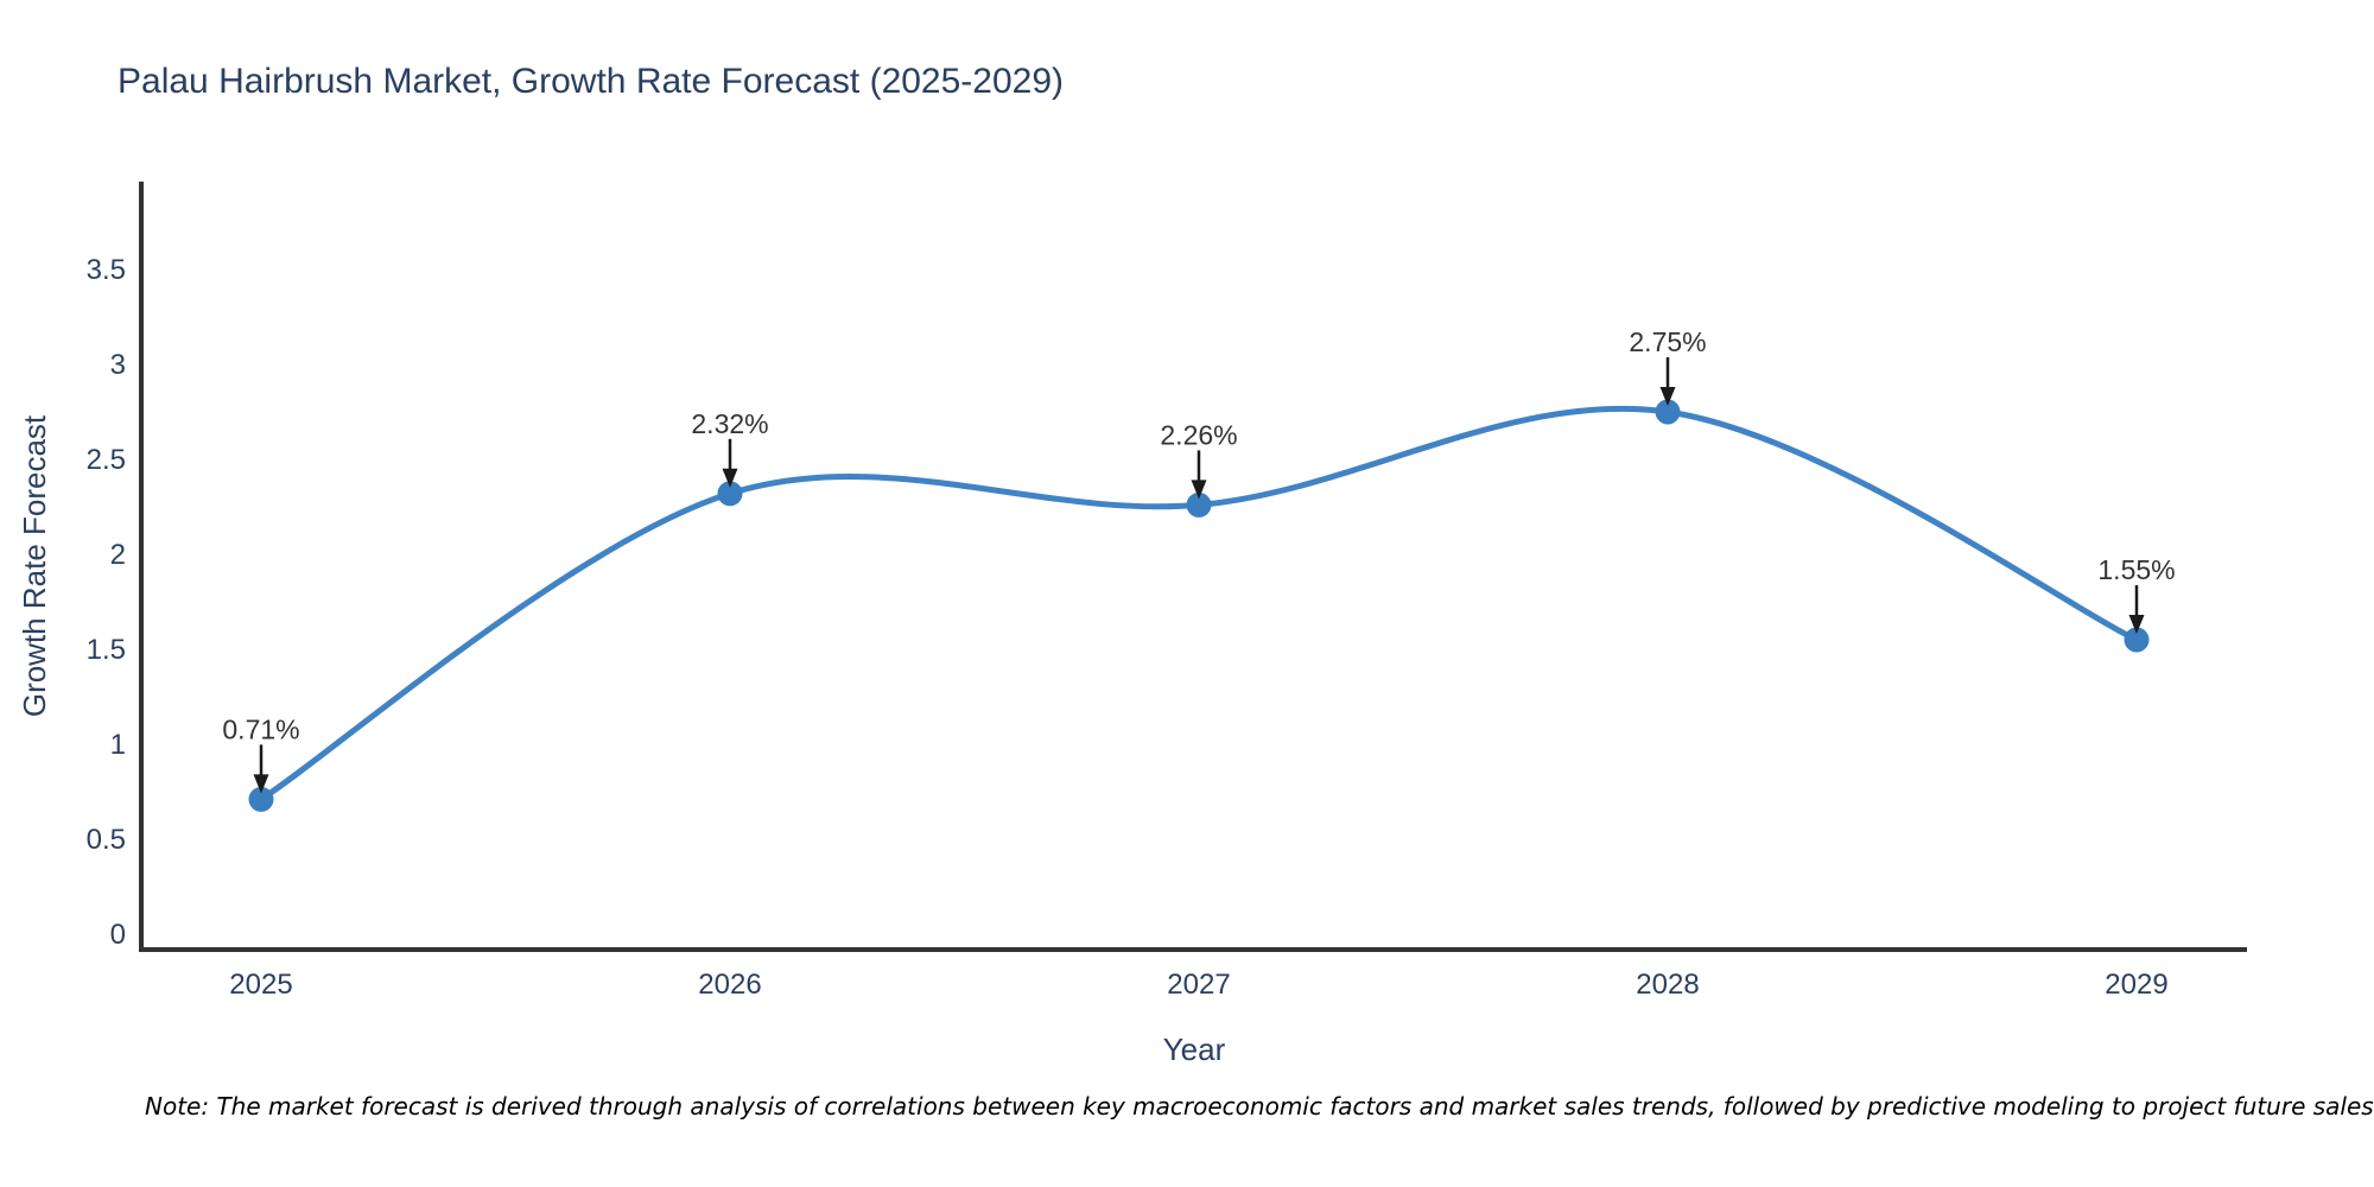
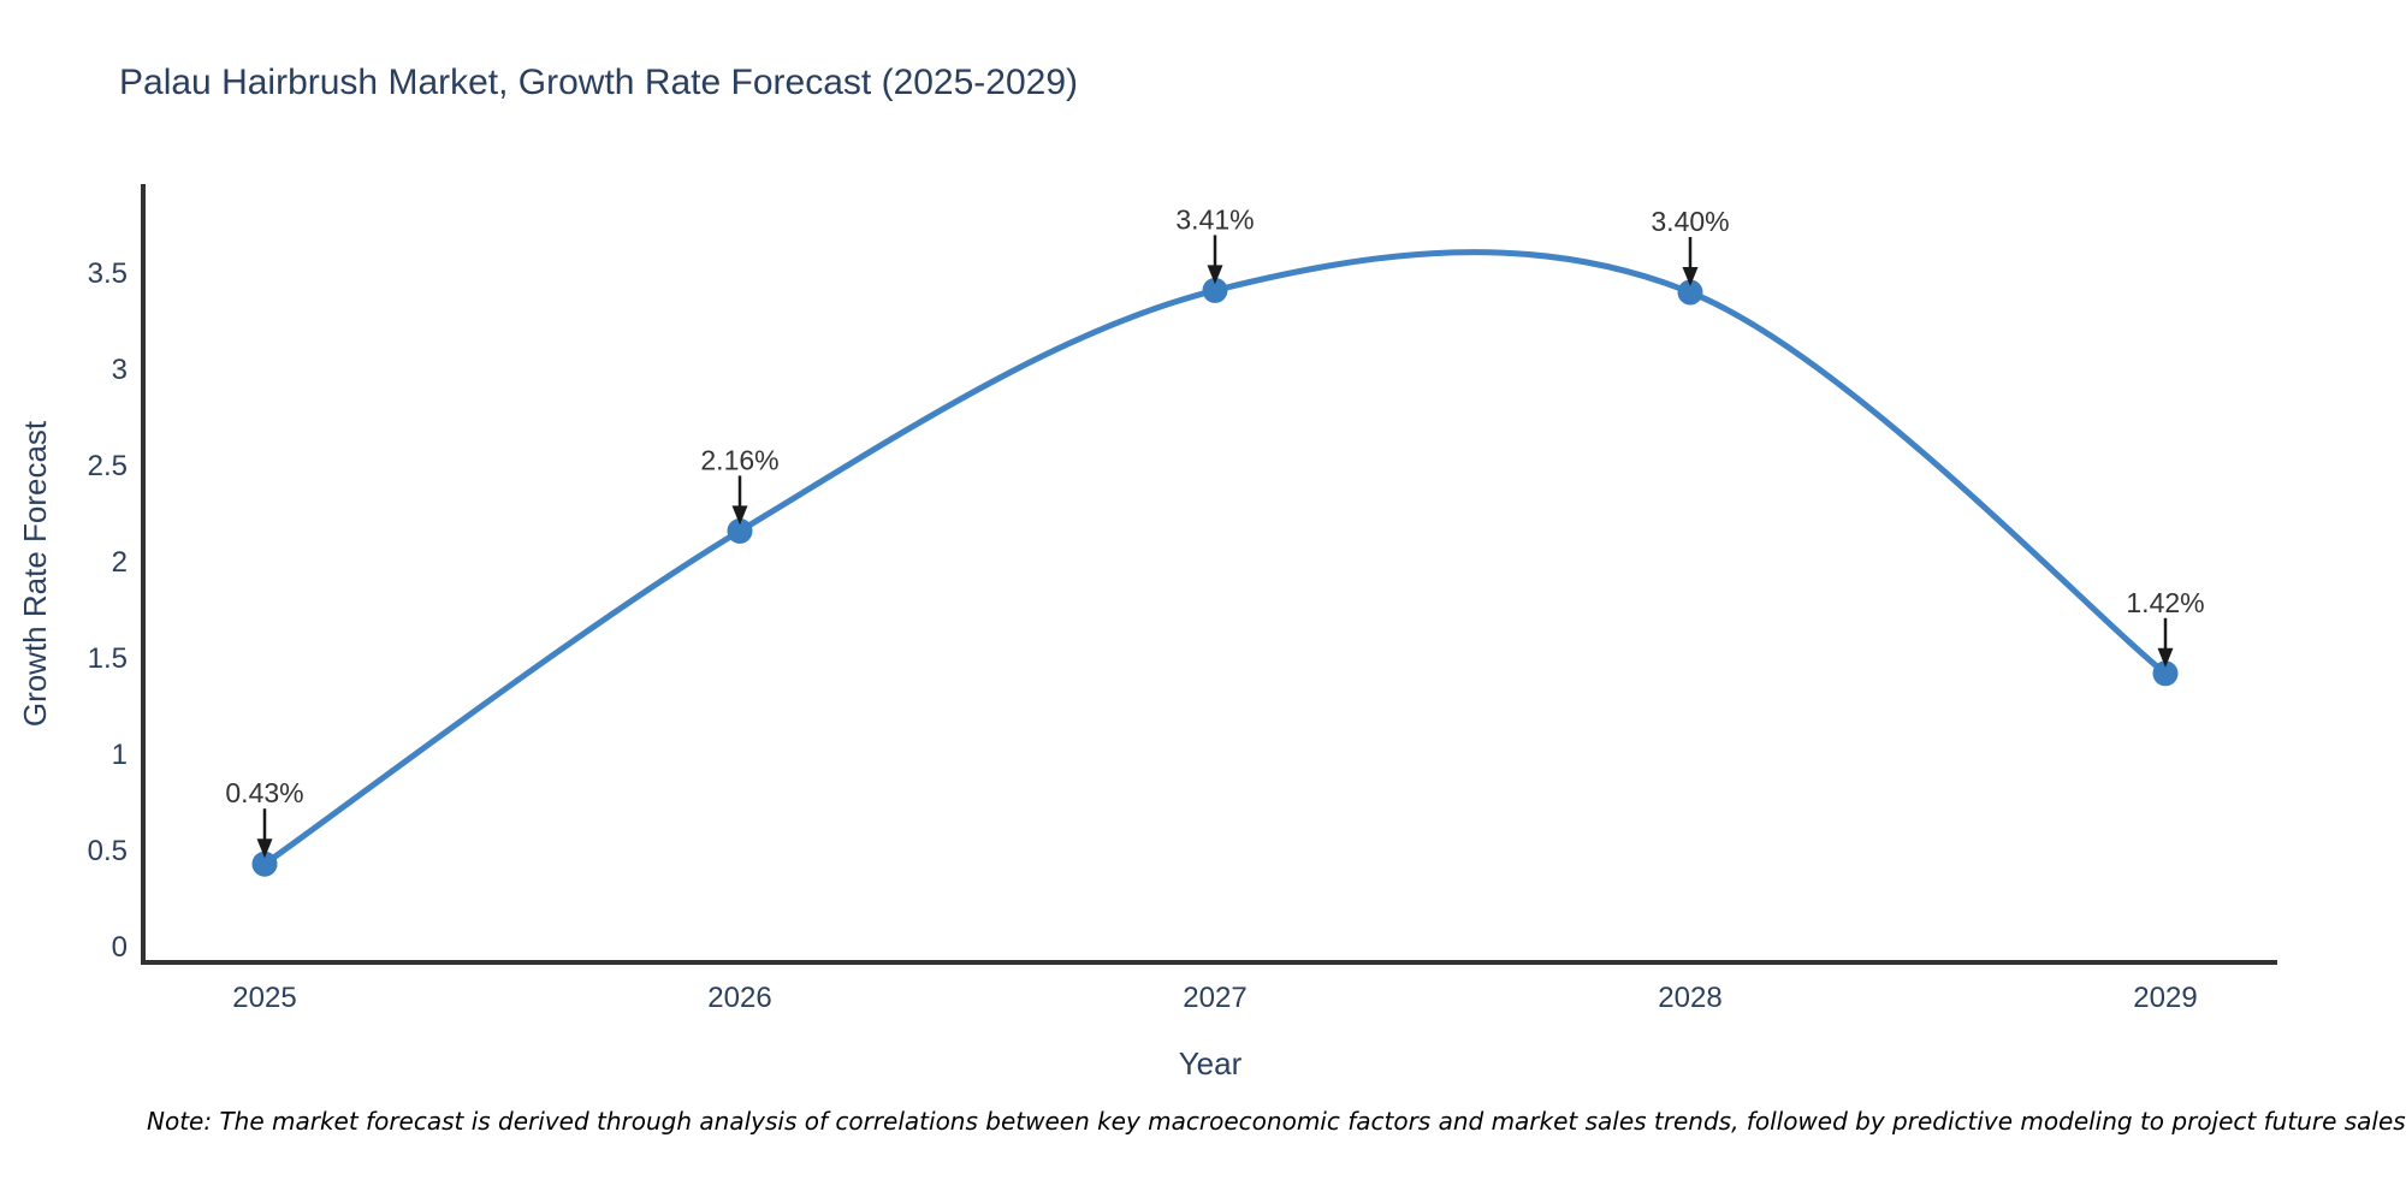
2025: 0.71% -> 0.43%
2026: 2.32% -> 2.16%
2027: 2.26% -> 3.41%
2028: 2.75% -> 3.40%
2029: 1.55% -> 1.42%
